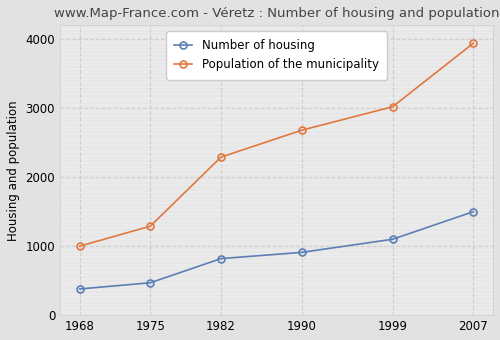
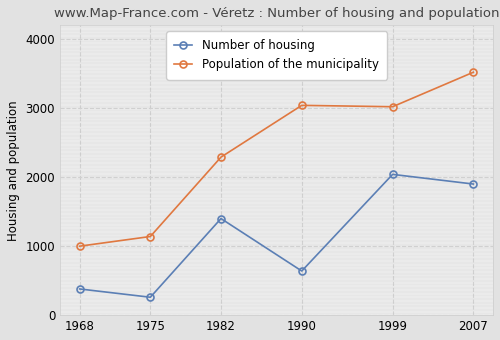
Number of housing/1975: 470 -> 260
Population of the municipality/1975: 1290 -> 1140
Number of housing/1982: 820 -> 1400
Number of housing/1990: 910 -> 640
Population of the municipality/1990: 2680 -> 3040
Number of housing/1999: 1100 -> 2040
Number of housing/2007: 1500 -> 1900
Population of the municipality/2007: 3940 -> 3520
